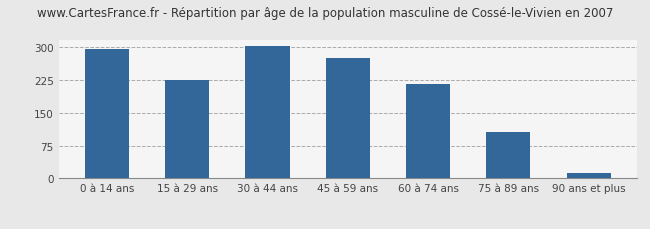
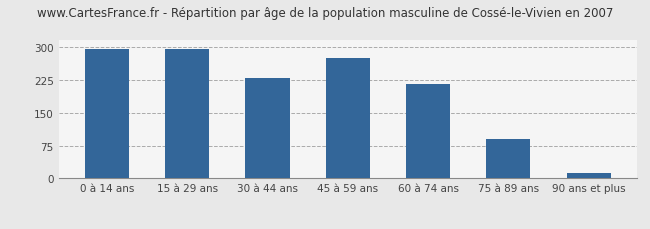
15 à 29 ans: 225 -> 295
30 à 44 ans: 302 -> 230
75 à 89 ans: 107 -> 90
